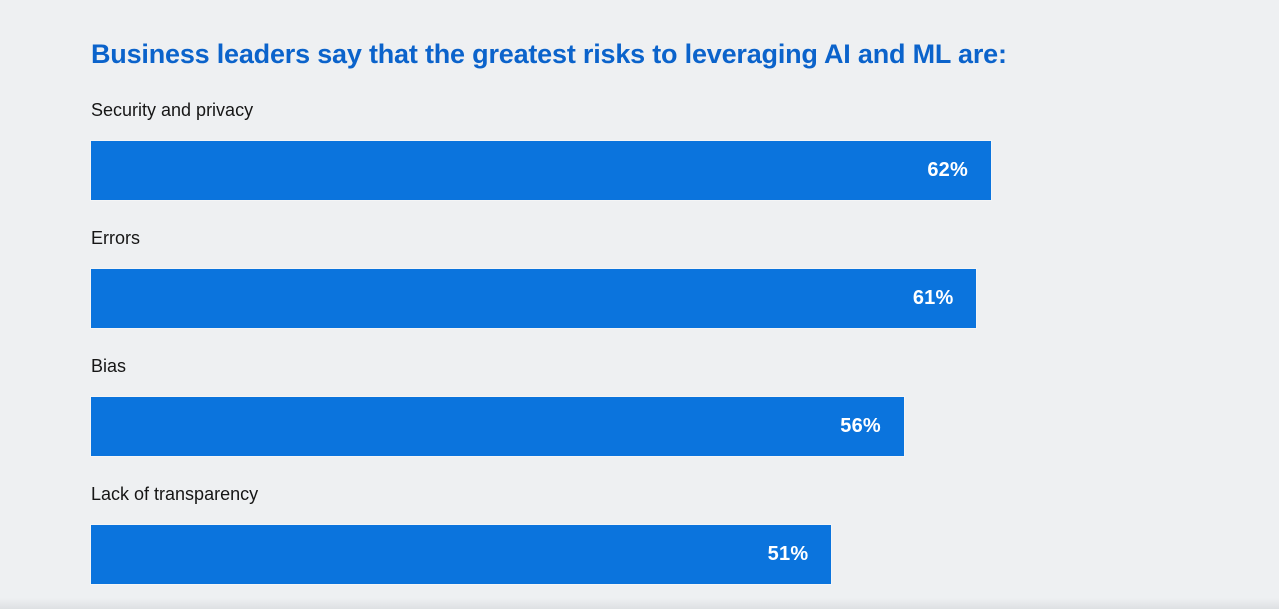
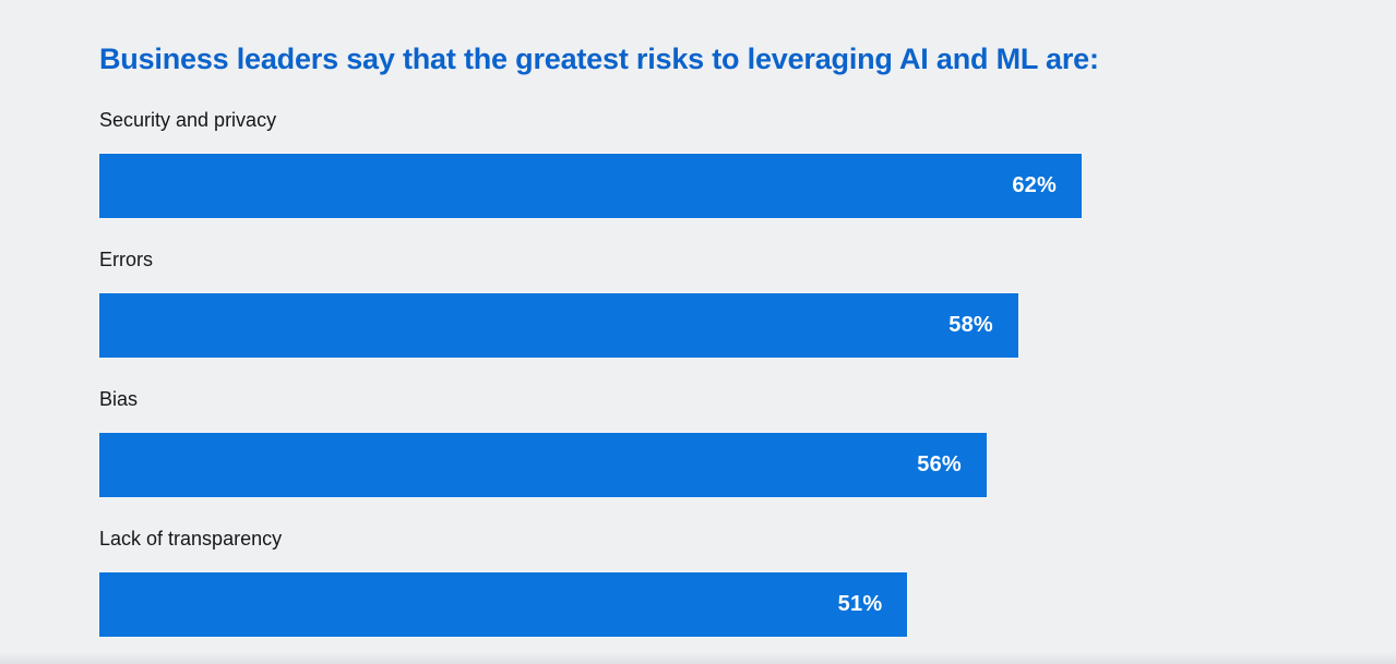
Errors: 61% -> 58%
